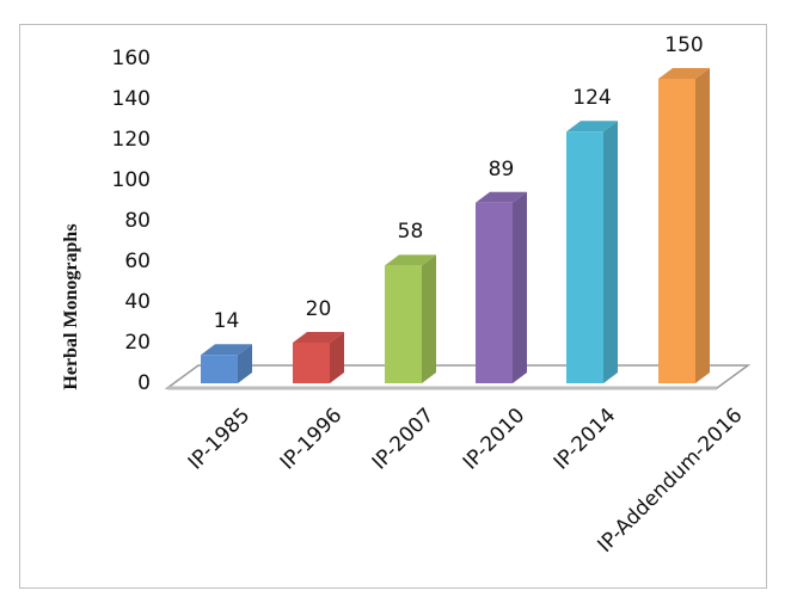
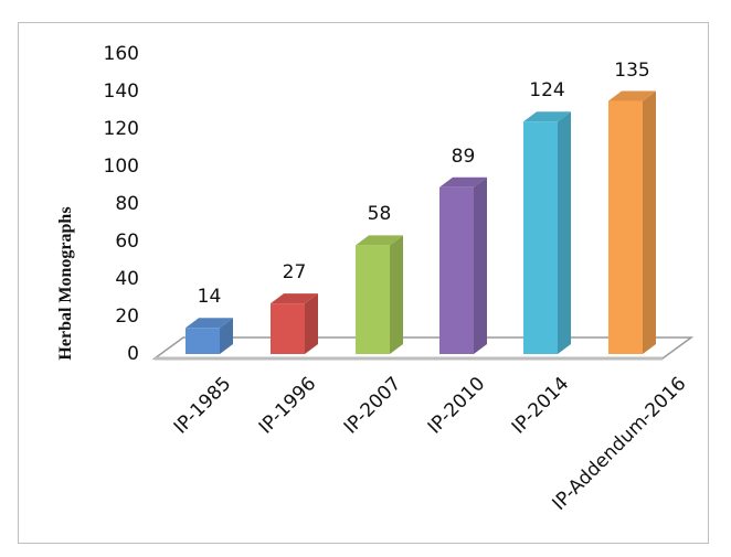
IP-1996: 20 -> 27
IP-Addendum-2016: 150 -> 135
